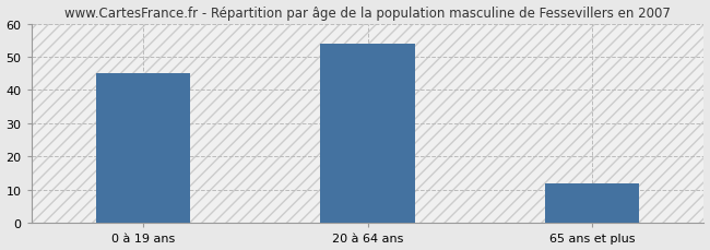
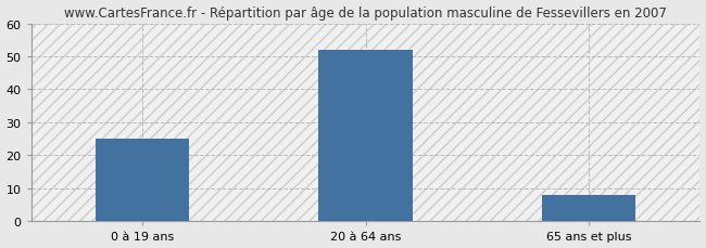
0 à 19 ans: 45 -> 25
20 à 64 ans: 54 -> 52
65 ans et plus: 12 -> 8
